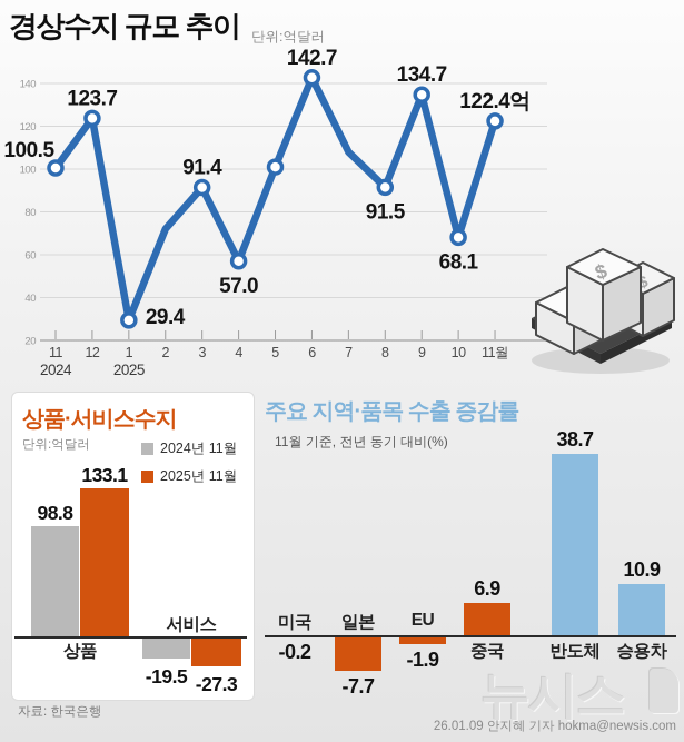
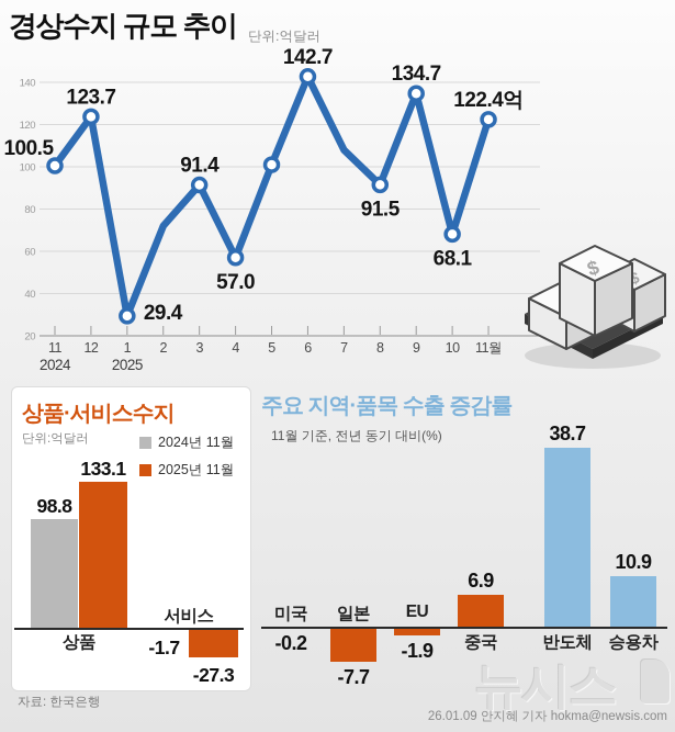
상품·서비스수지/2024년 11월/서비스: -19.5 -> -1.7
